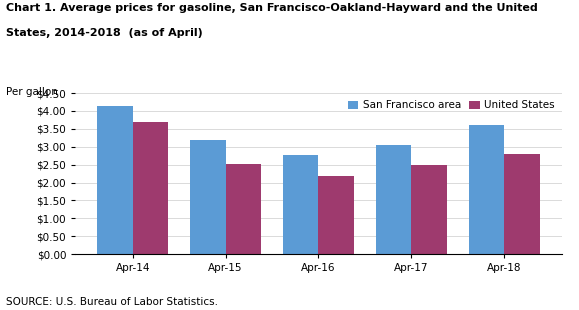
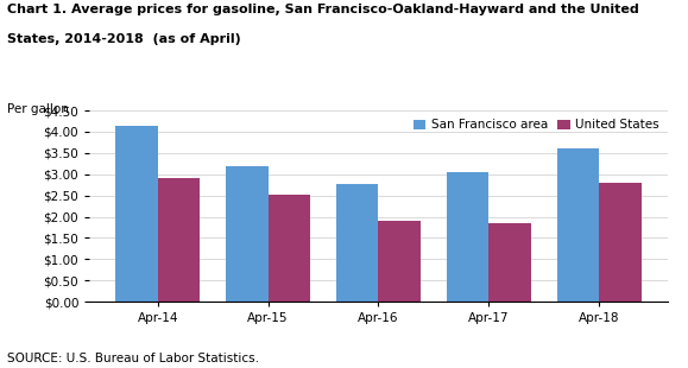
United States/Apr-14: $3.69 -> $2.90
United States/Apr-16: $2.17 -> $1.90
United States/Apr-17: $2.48 -> $1.85
